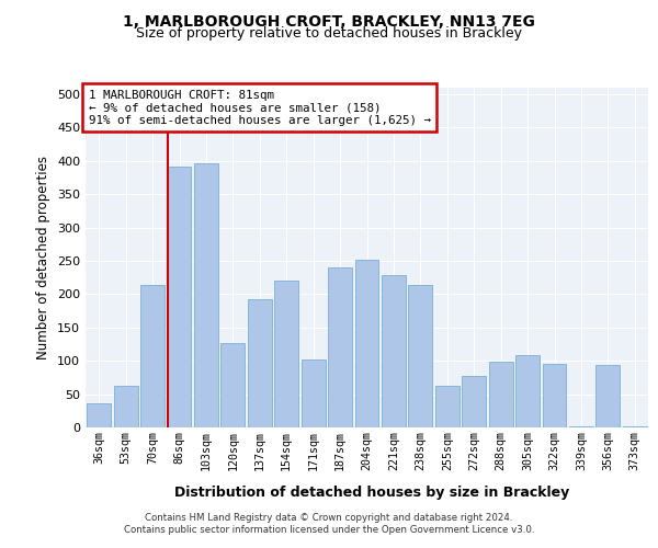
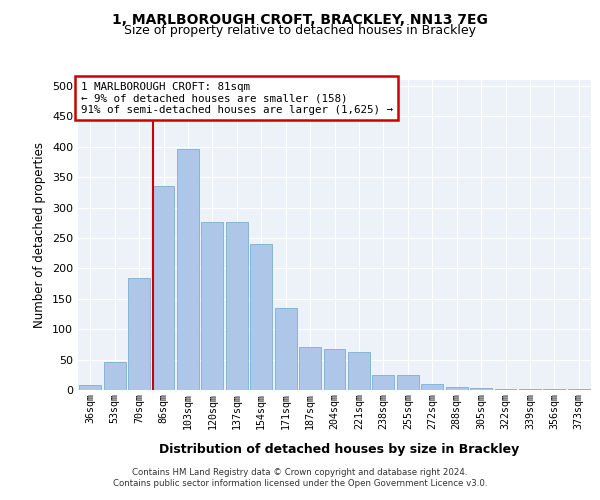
36sqm: 36 -> 8
53sqm: 62 -> 46
70sqm: 214 -> 185
86sqm: 392 -> 335
120sqm: 126 -> 277
137sqm: 192 -> 277
154sqm: 220 -> 240
171sqm: 102 -> 135
187sqm: 240 -> 70
204sqm: 252 -> 68
221sqm: 228 -> 62
238sqm: 214 -> 25
255sqm: 62 -> 25
272sqm: 78 -> 10
288sqm: 98 -> 5
305sqm: 108 -> 3
322sqm: 96 -> 2
356sqm: 94 -> 2
